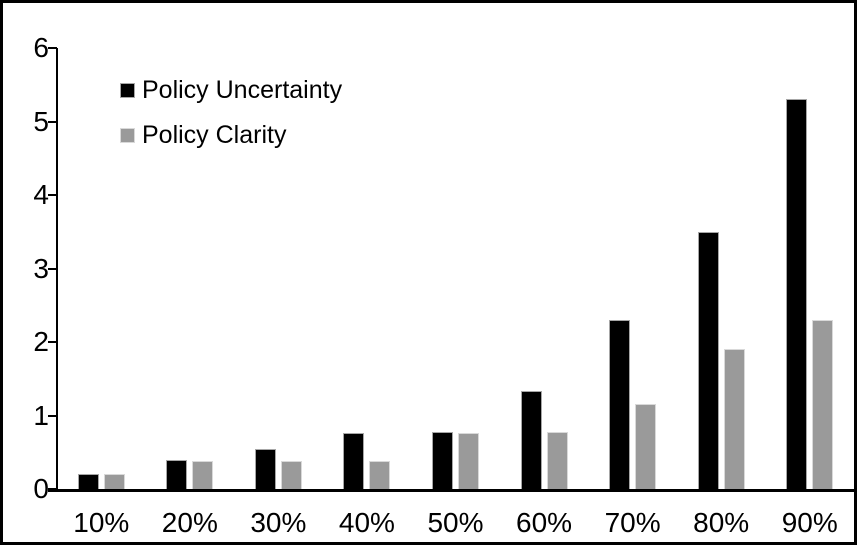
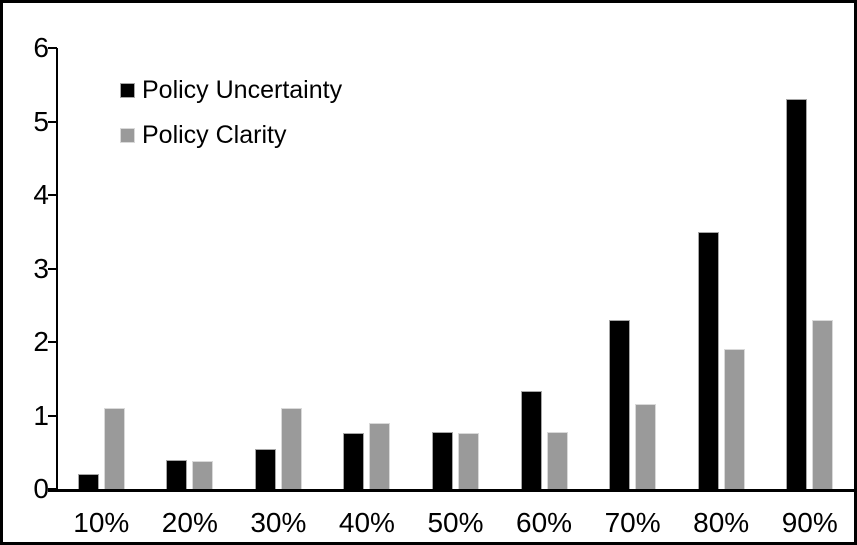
Policy Clarity/10%: 0.2 -> 1.1
Policy Clarity/30%: 0.4 -> 1.1
Policy Clarity/40%: 0.4 -> 0.9
